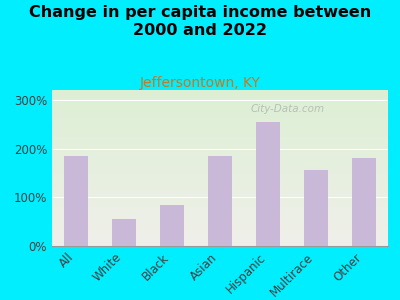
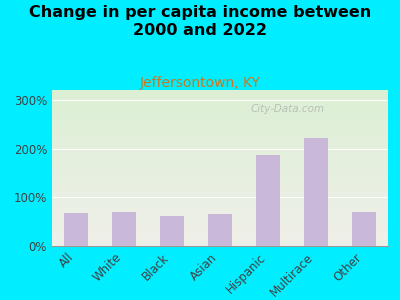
All: 185% -> 67%
White: 55% -> 70%
Black: 85% -> 62%
Asian: 185% -> 66%
Hispanic: 255% -> 187%
Multirace: 155% -> 222%
Other: 180% -> 70%
